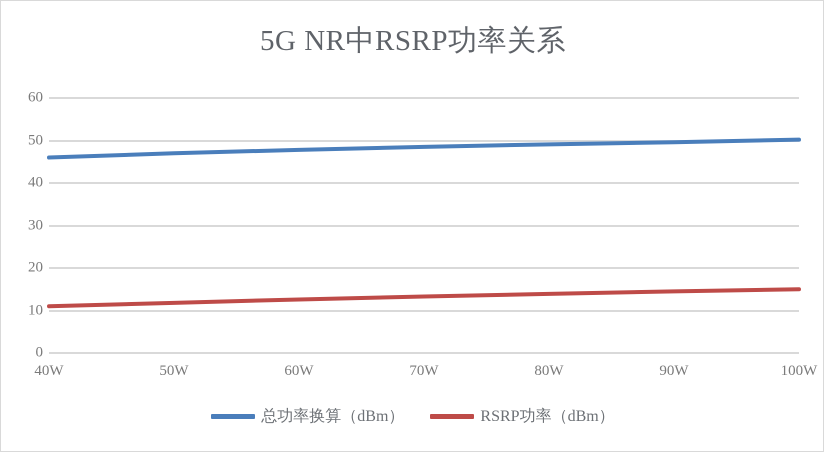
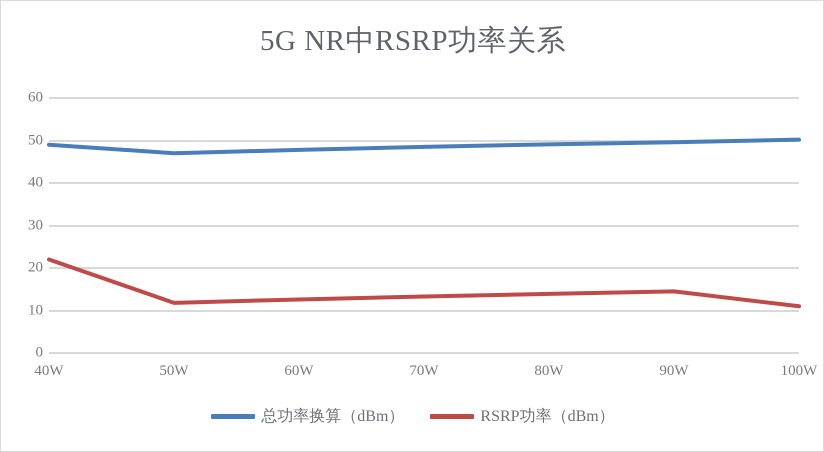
总功率换算（dBm）/40W: 46 -> 49
RSRP功率（dBm）/40W: 11 -> 22
RSRP功率（dBm）/100W: 15 -> 11
